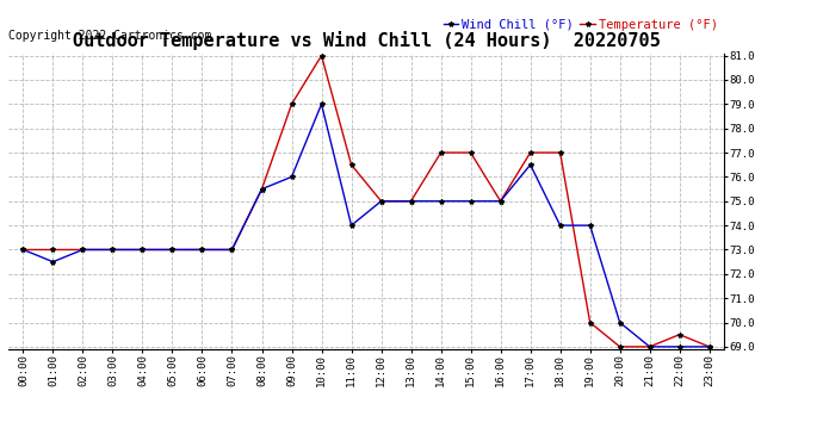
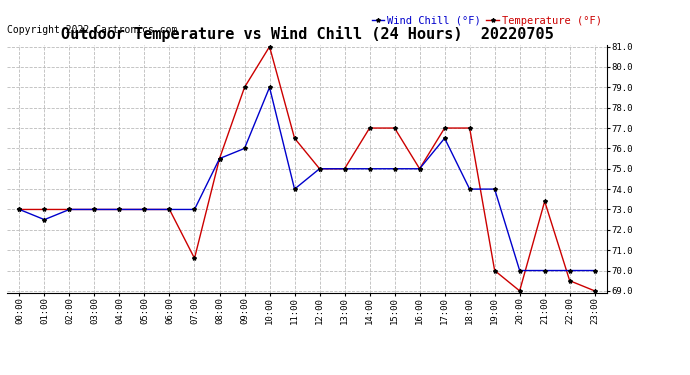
Temperature (°F)/07:00: 73.0 -> 70.6
Temperature (°F)/21:00: 69.0 -> 73.4
Wind Chill (°F)/21:00: 69.0 -> 70.0
Wind Chill (°F)/22:00: 69.0 -> 70.0
Wind Chill (°F)/23:00: 69.0 -> 70.0
